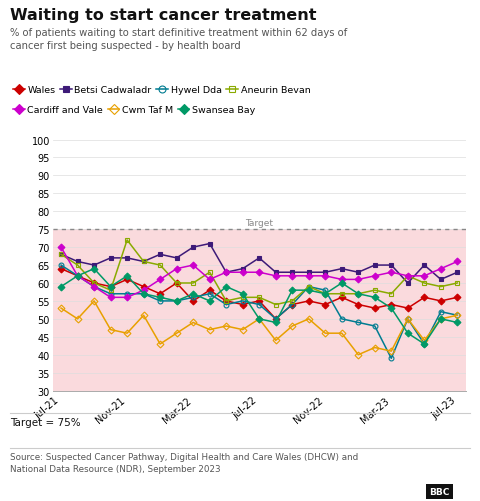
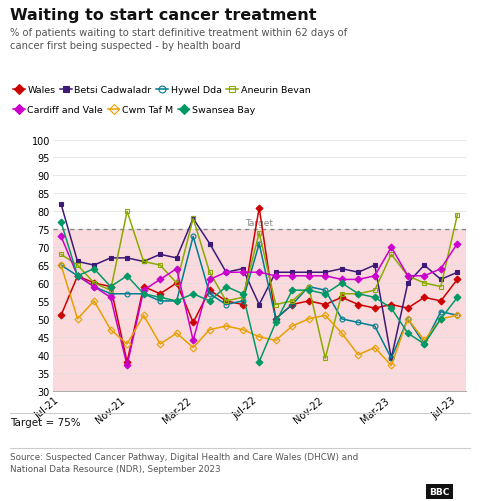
Wales/Jul-21: 64 -> 51
Betsi Cadwaladr/Jul-21: 68 -> 82
Cardiff and Vale/Jul-21: 70 -> 73
Cwm Taf M/Jul-21: 53 -> 65
Swansea Bay/Jul-21: 59 -> 77
Wales/Nov-21: 61 -> 38
Aneurin Bevan/Nov-21: 72 -> 80
Cardiff and Vale/Nov-21: 56 -> 37
Cwm Taf M/Nov-21: 46 -> 43
Wales/Mar-22: 55 -> 49
Betsi Cadwaladr/Mar-22: 70 -> 78
Hywel Dda/Mar-22: 56 -> 73
Aneurin Bevan/Mar-22: 60 -> 78
Cardiff and Vale/Mar-22: 65 -> 44
Cwm Taf M/Mar-22: 49 -> 42
Wales/Jul-22: 55 -> 81
Betsi Cadwaladr/Jul-22: 67 -> 54
Hywel Dda/Jul-22: 54 -> 71
Aneurin Bevan/Jul-22: 56 -> 74
Cwm Taf M/Jul-22: 50 -> 45
Swansea Bay/Jul-22: 50 -> 38
Aneurin Bevan/Nov-22: 57 -> 39
Cwm Taf M/Nov-22: 46 -> 51
Betsi Cadwaladr/Mar-23: 65 -> 39
Aneurin Bevan/Mar-23: 57 -> 68
Cardiff and Vale/Mar-23: 63 -> 70
Cwm Taf M/Mar-23: 41 -> 37
Wales/Jul-23: 56 -> 61
Aneurin Bevan/Jul-23: 60 -> 79
Cardiff and Vale/Jul-23: 66 -> 71
Swansea Bay/Jul-23: 49 -> 56
